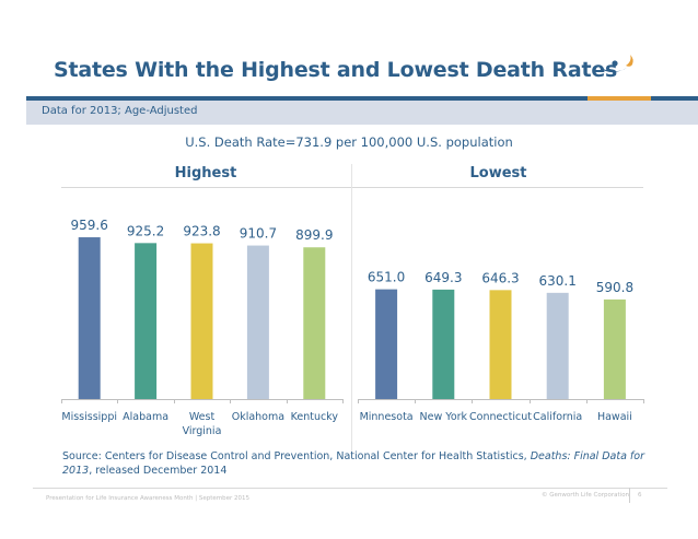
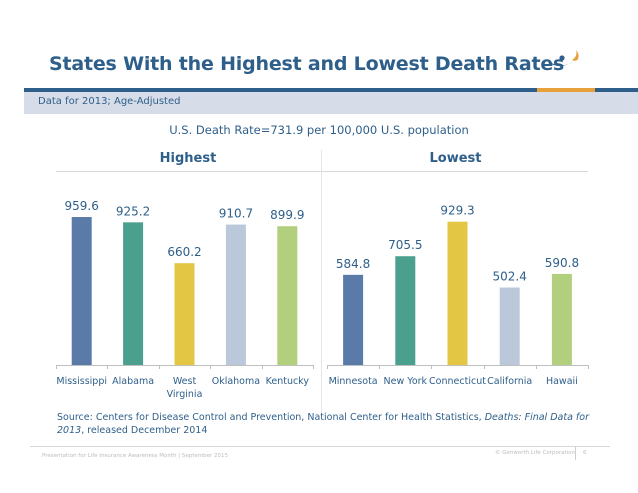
Highest/West Virginia: 923.8 -> 660.2
Lowest/Minnesota: 651.0 -> 584.8
Lowest/New York: 649.3 -> 705.5
Lowest/Connecticut: 646.3 -> 929.3
Lowest/California: 630.1 -> 502.4
